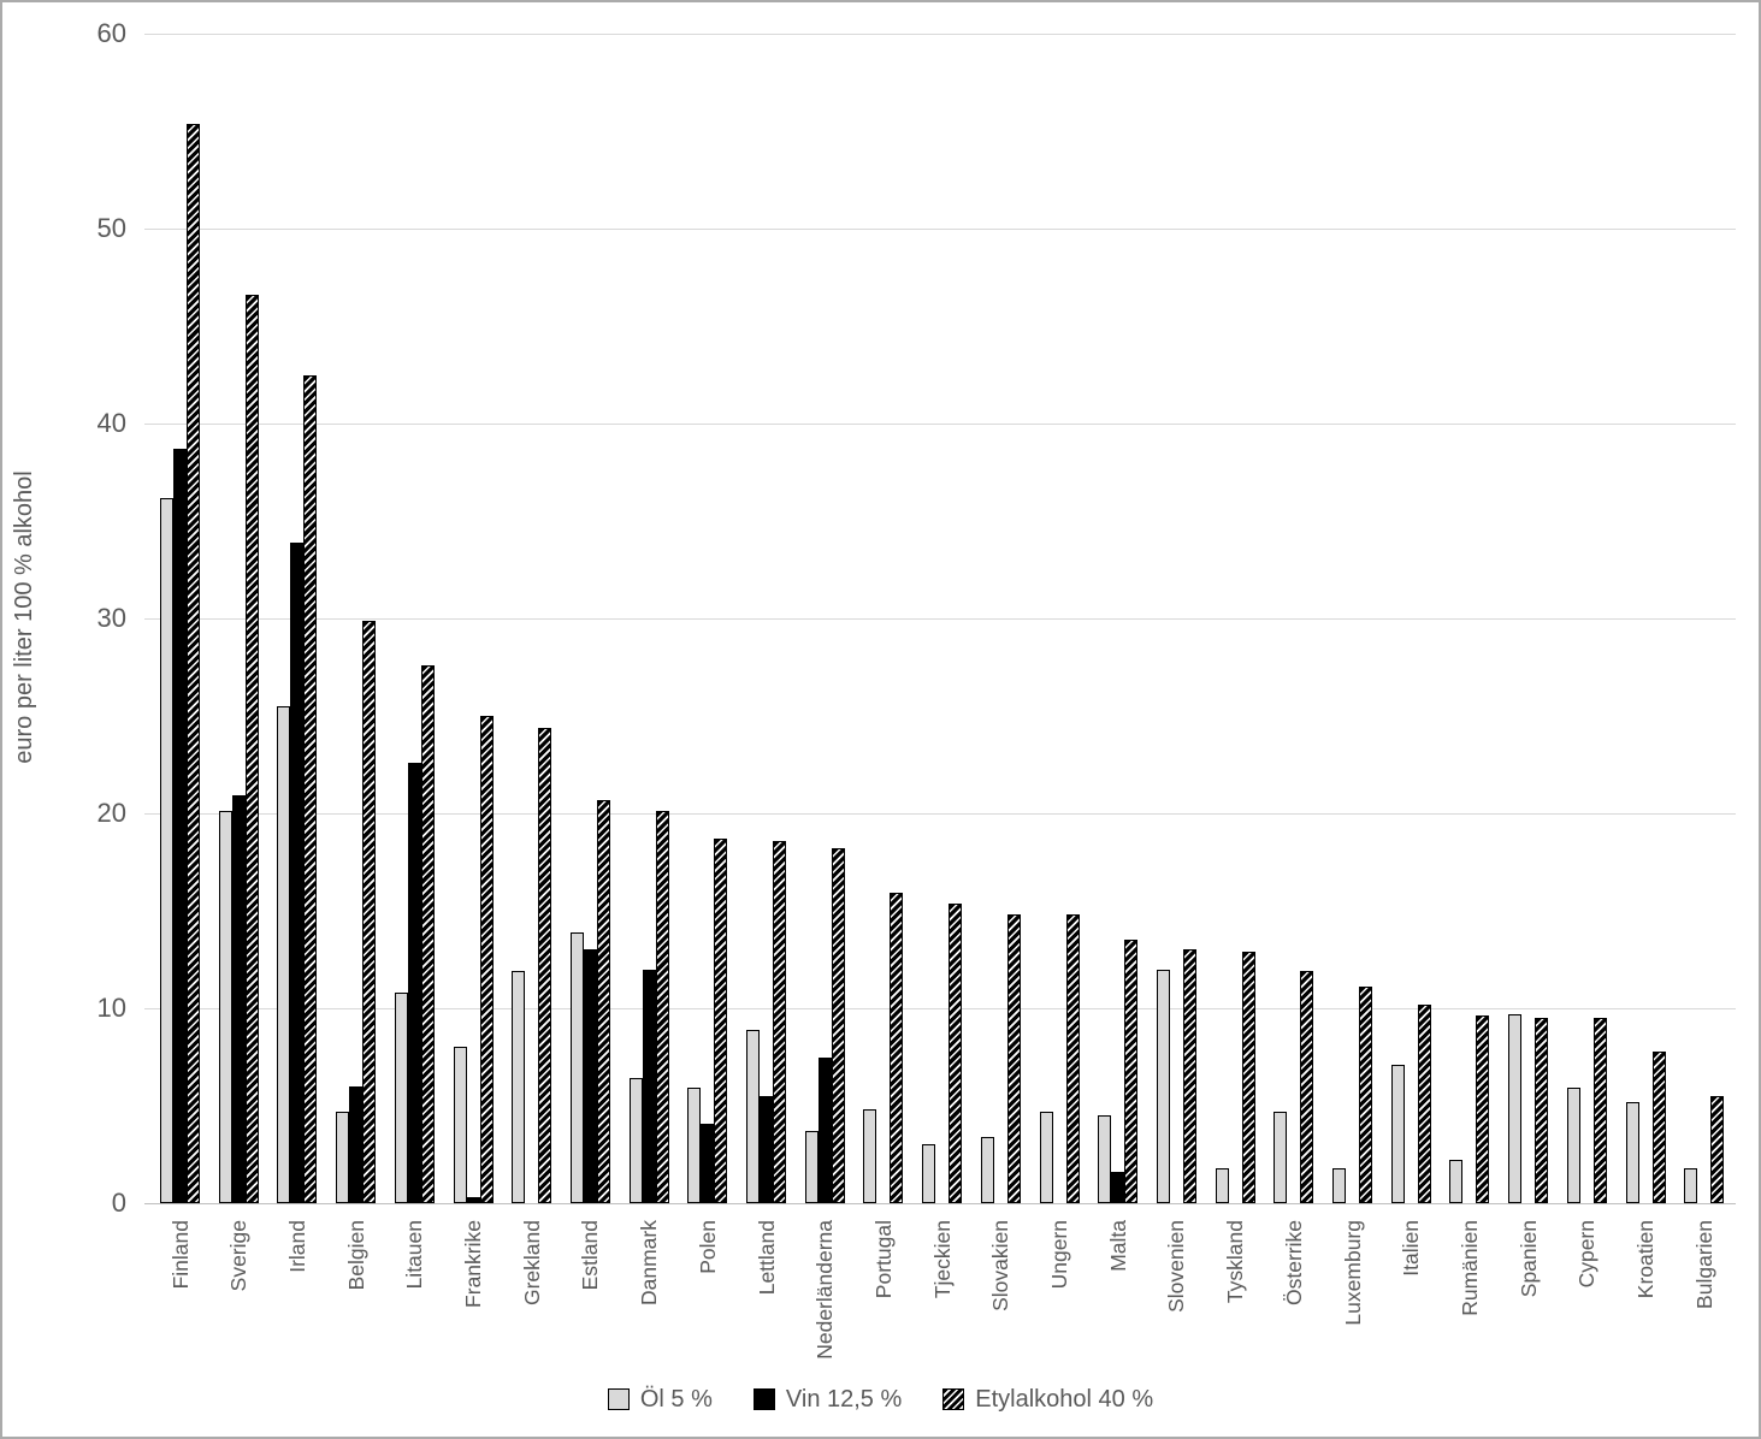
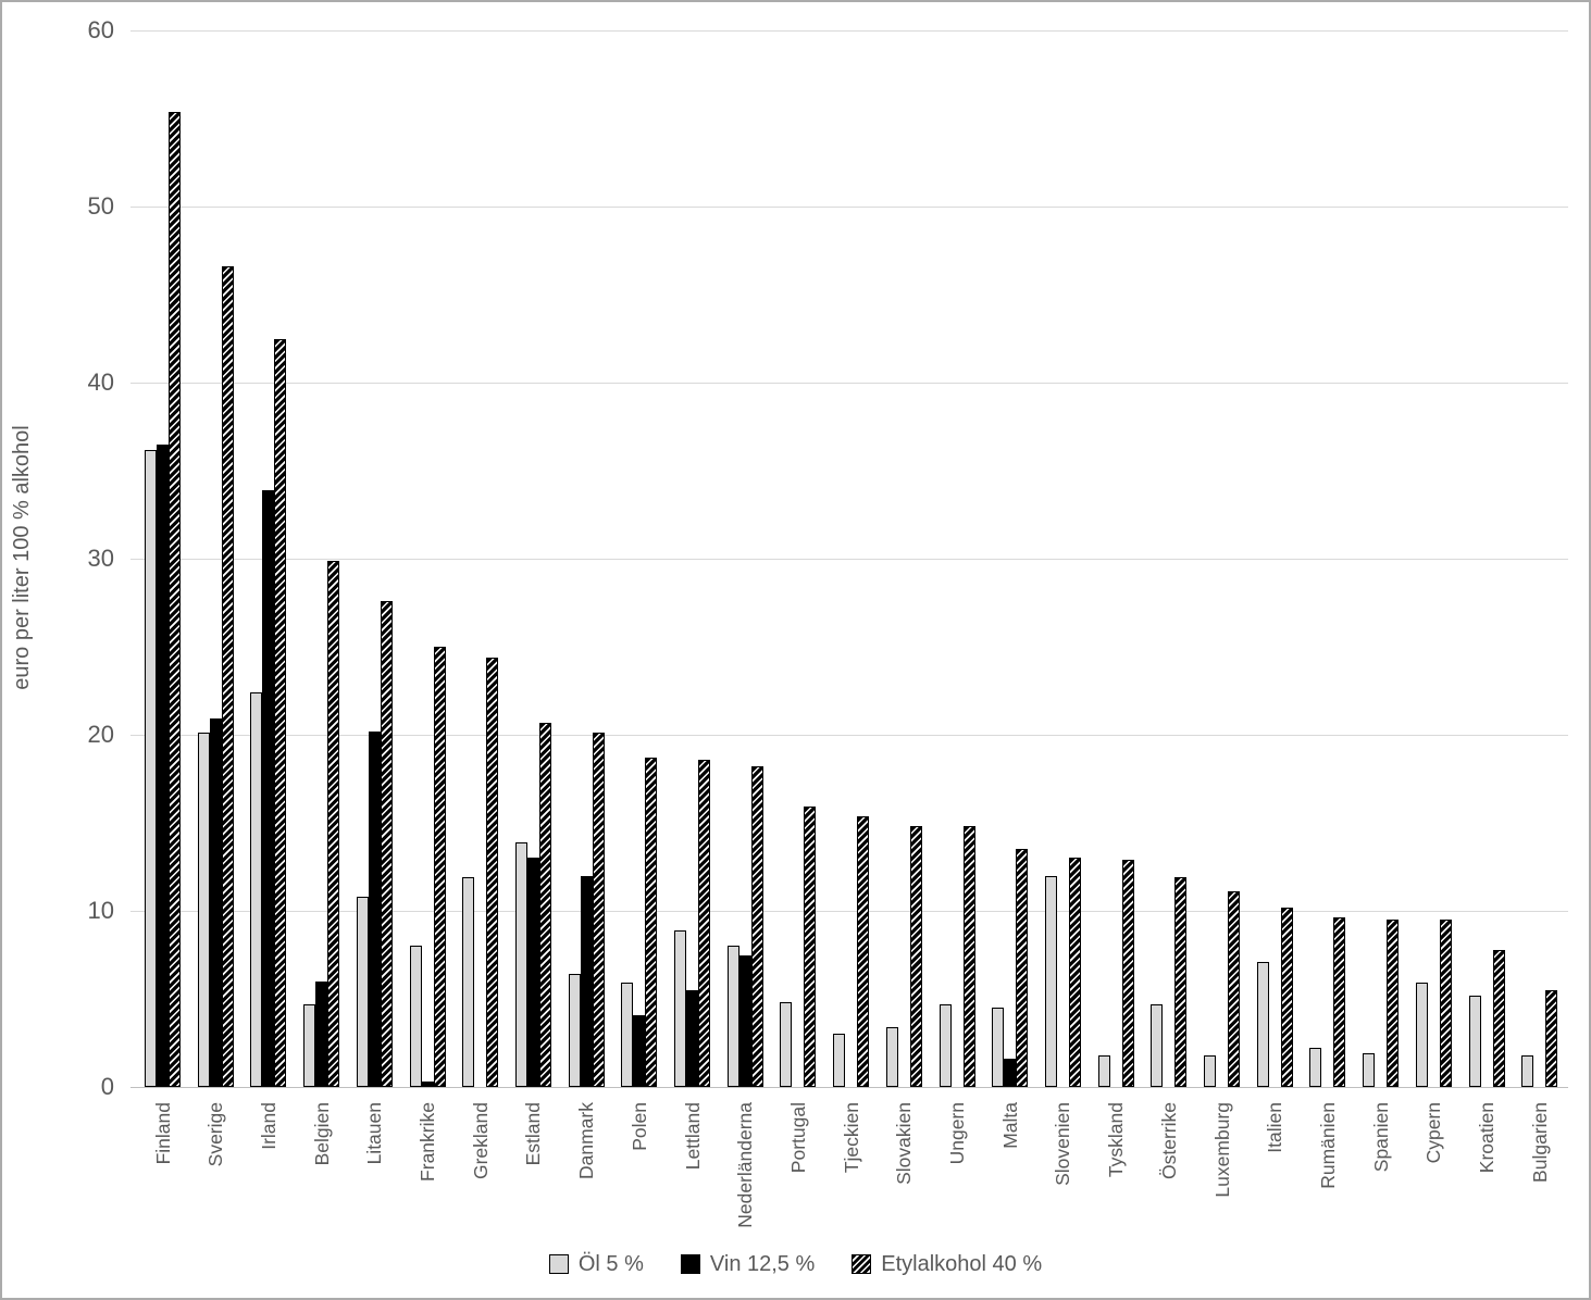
Vin 12,5 %/Finland: 38.7 -> 36.5
Öl 5 %/Irland: 25.5 -> 22.4
Vin 12,5 %/Litauen: 22.6 -> 20.2
Öl 5 %/Nederländerna: 3.7 -> 8.0
Öl 5 %/Spanien: 9.7 -> 1.9
